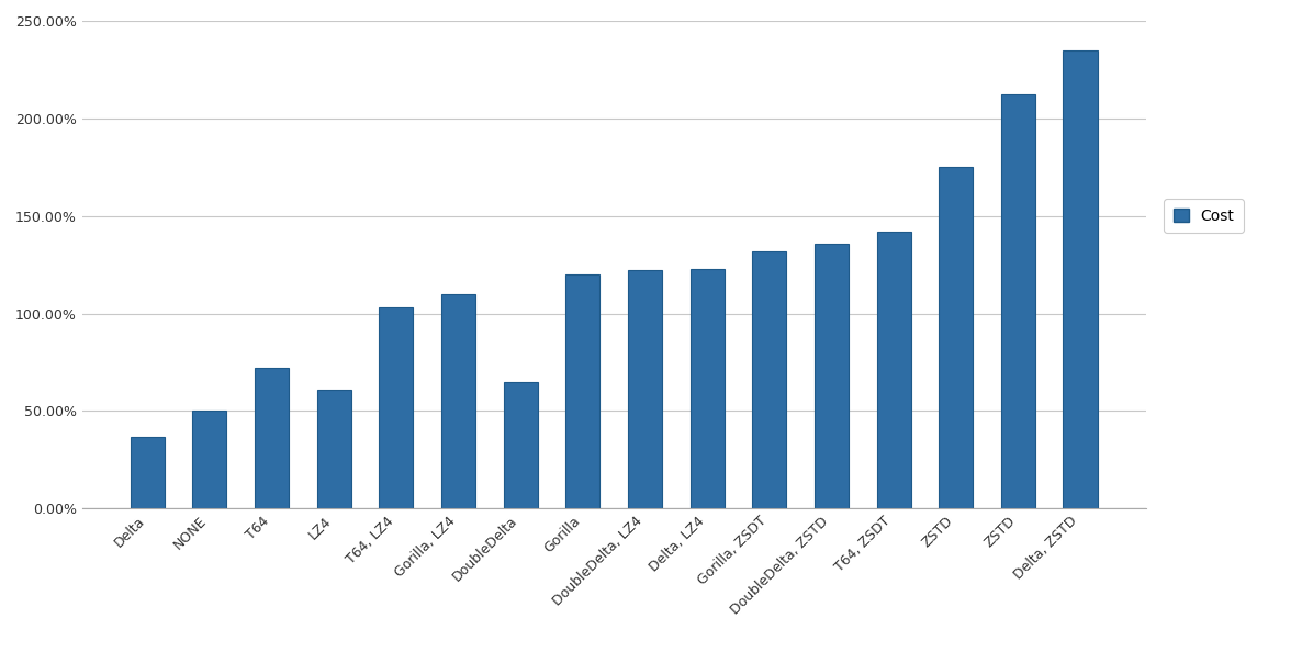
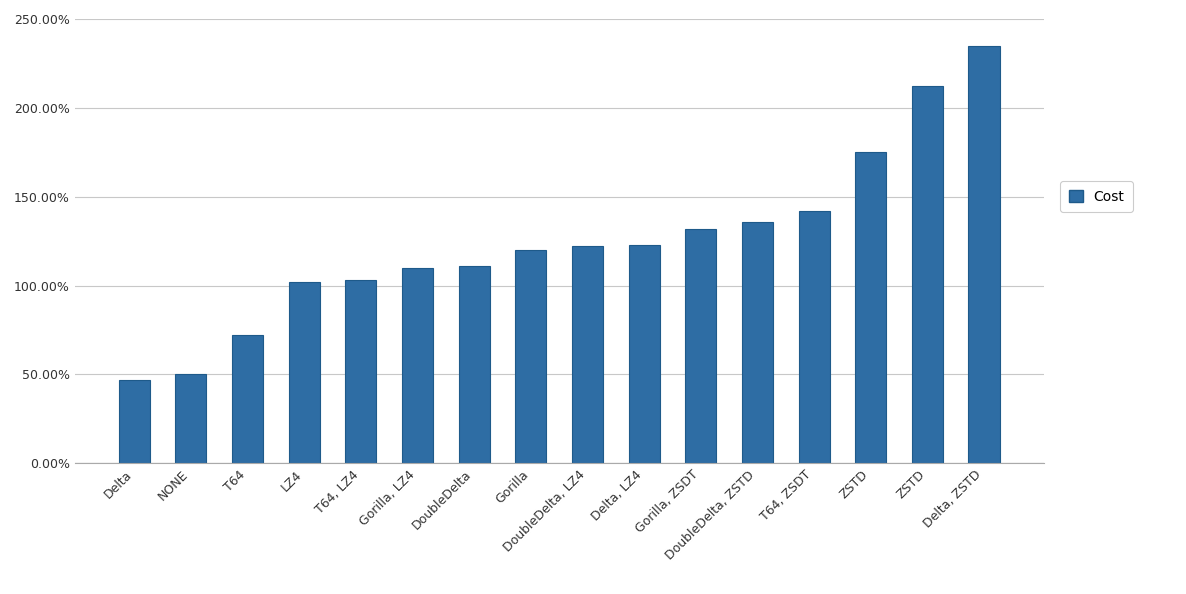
Delta: 37% -> 47%
LZ4: 61% -> 102%
DoubleDelta: 65% -> 111%
